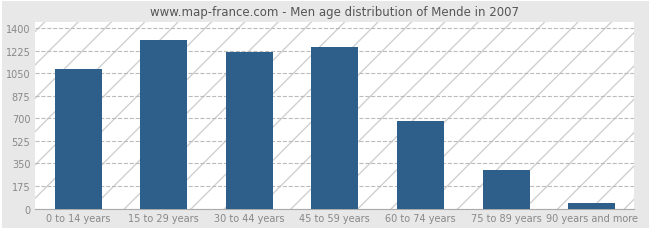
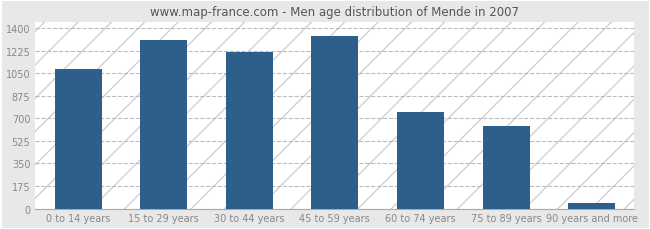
45 to 59 years: 1250 -> 1340
60 to 74 years: 680 -> 750
75 to 89 years: 300 -> 640
